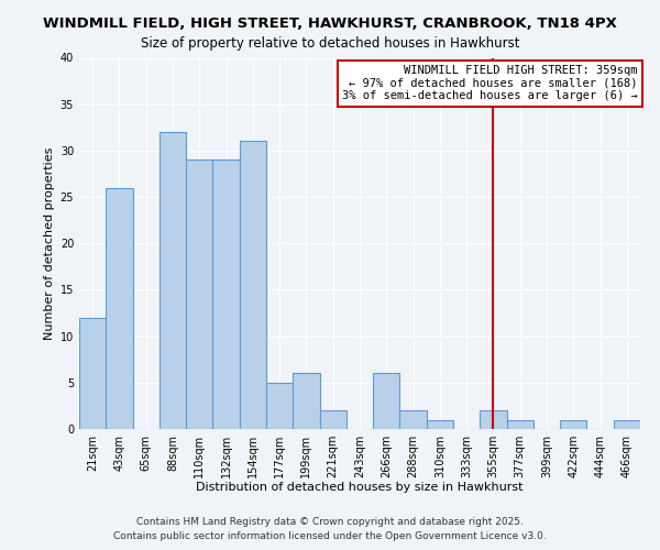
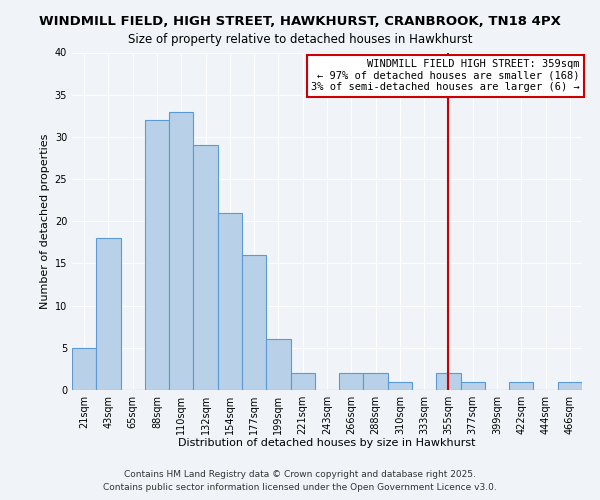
21sqm: 12 -> 5
43sqm: 26 -> 18
110sqm: 29 -> 33
154sqm: 31 -> 21
177sqm: 5 -> 16
266sqm: 6 -> 2
